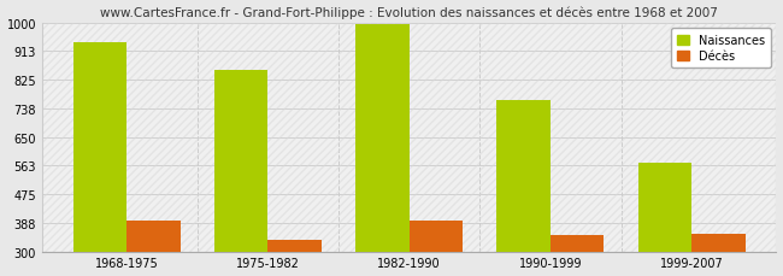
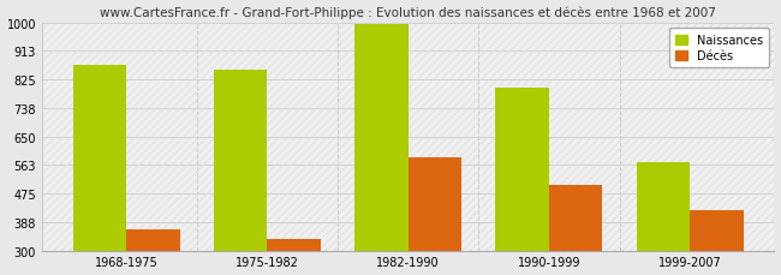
Naissances/1968-1975: 938 -> 870
Décès/1968-1975: 395 -> 365
Décès/1982-1990: 395 -> 585
Naissances/1990-1999: 762 -> 800
Décès/1990-1999: 350 -> 500
Décès/1999-2007: 352 -> 425
